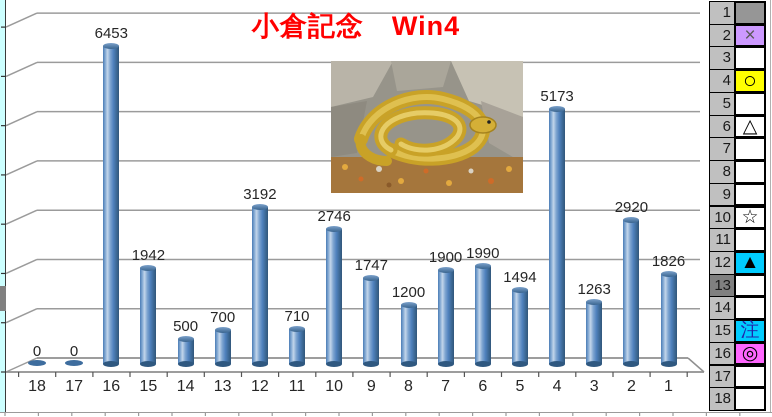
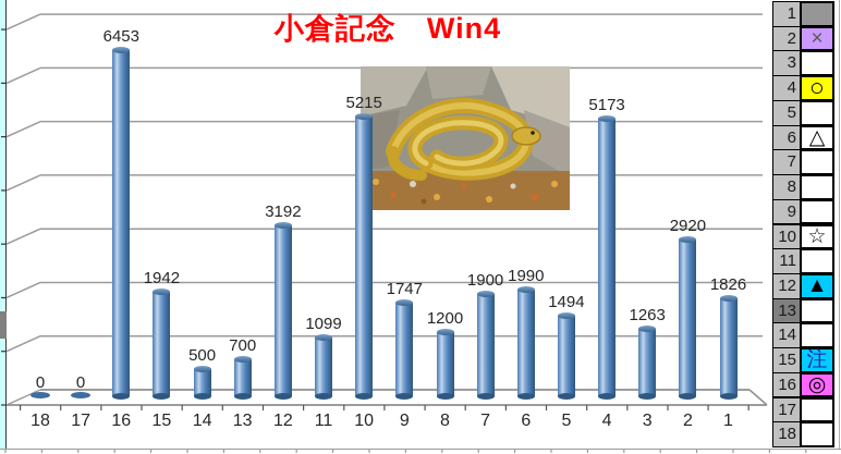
11: 710 -> 1099
10: 2746 -> 5215
